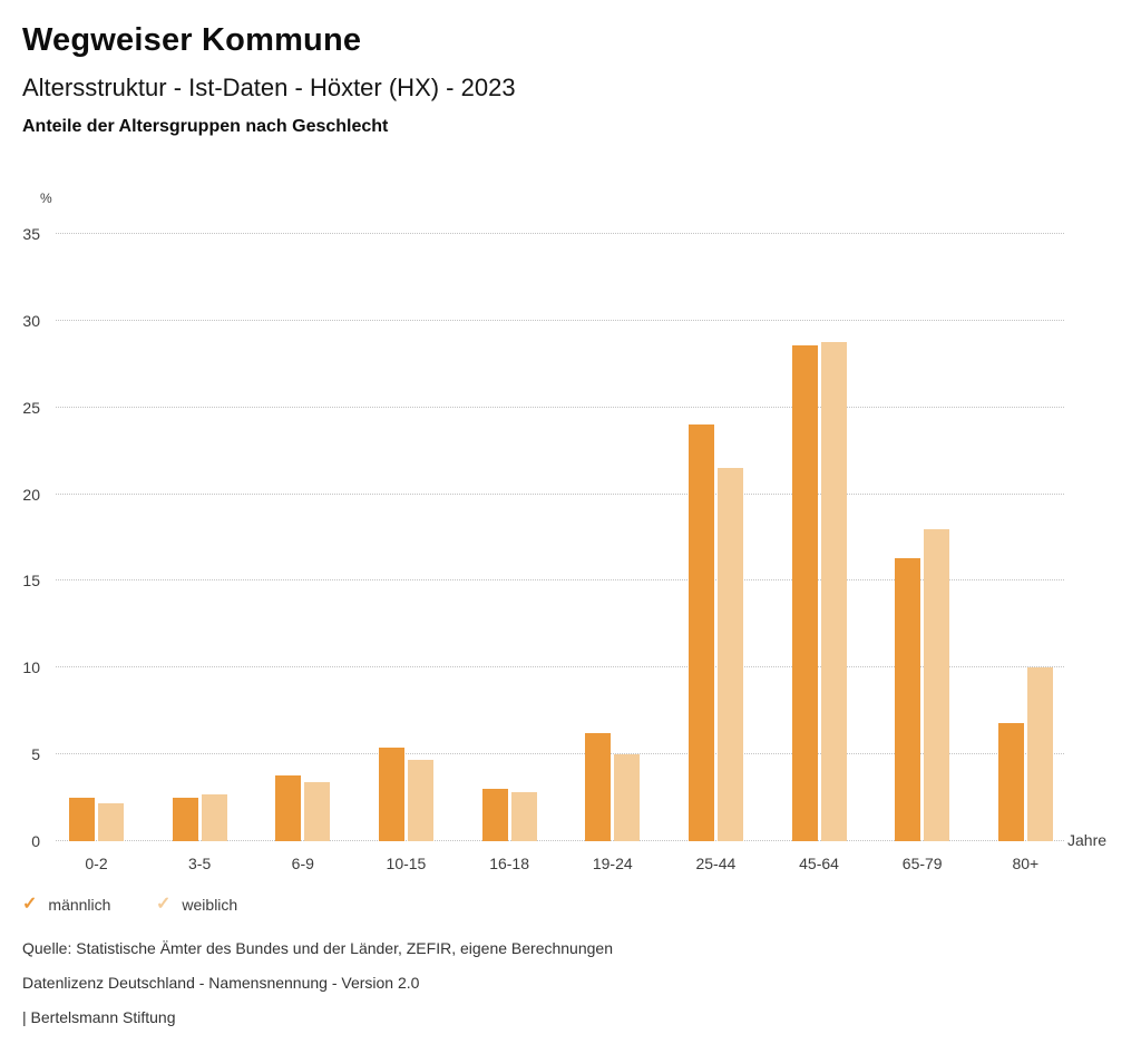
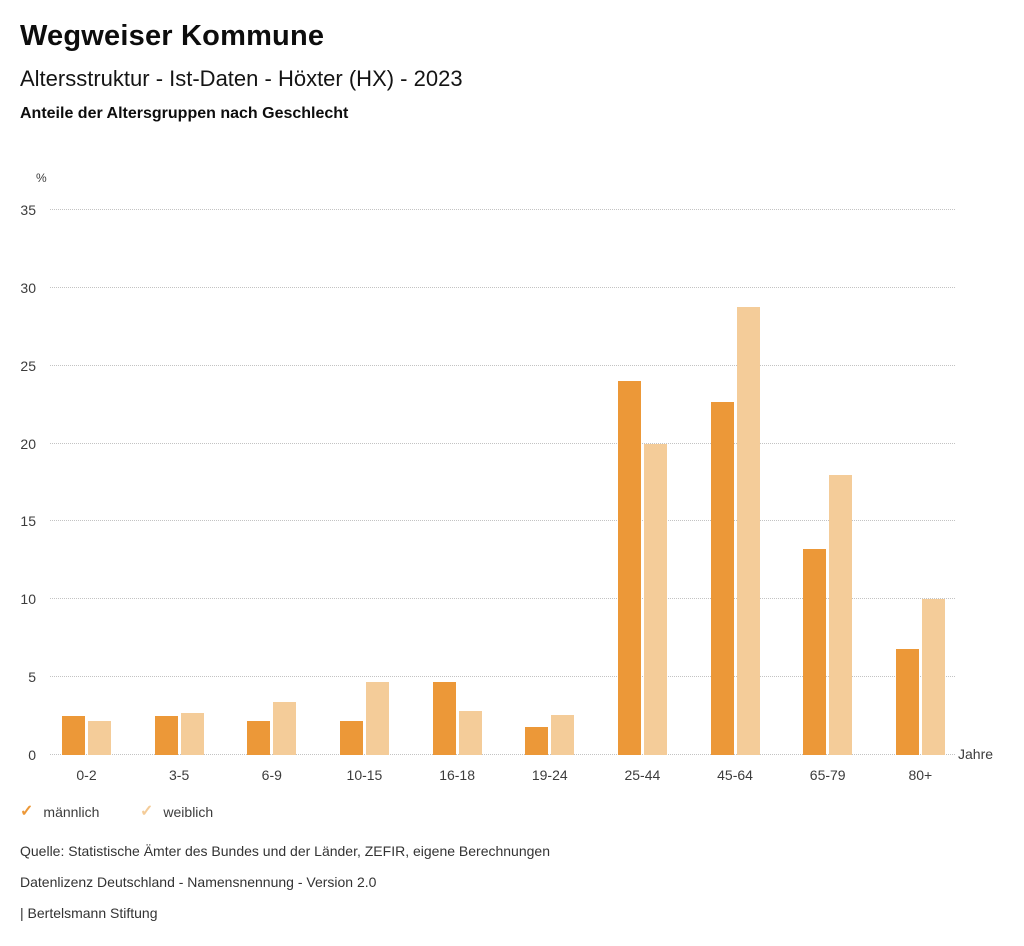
männlich/6-9: 3.8 -> 2.2
männlich/10-15: 5.4 -> 2.2
männlich/16-18: 3.0 -> 4.7
männlich/19-24: 6.2 -> 1.8
weiblich/19-24: 5.0 -> 2.6
weiblich/25-44: 21.5 -> 20.0
männlich/45-64: 28.6 -> 22.7
männlich/65-79: 16.3 -> 13.2
